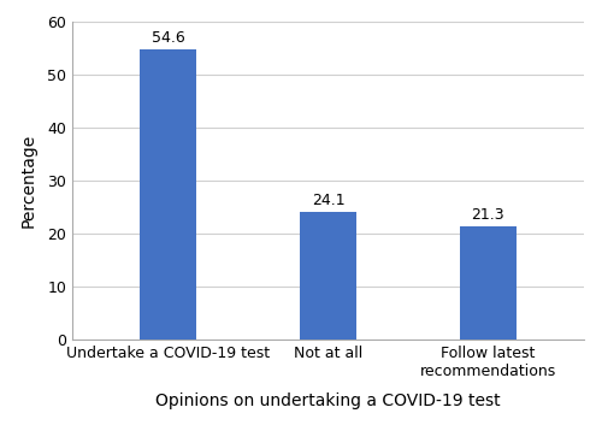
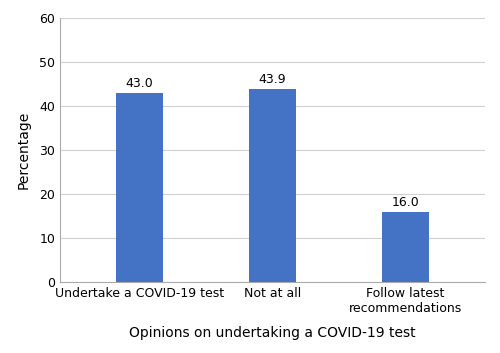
Undertake a COVID-19 test: 54.6 -> 43.0
Not at all: 24.1 -> 43.9
Follow latest recommendations: 21.3 -> 16.0
